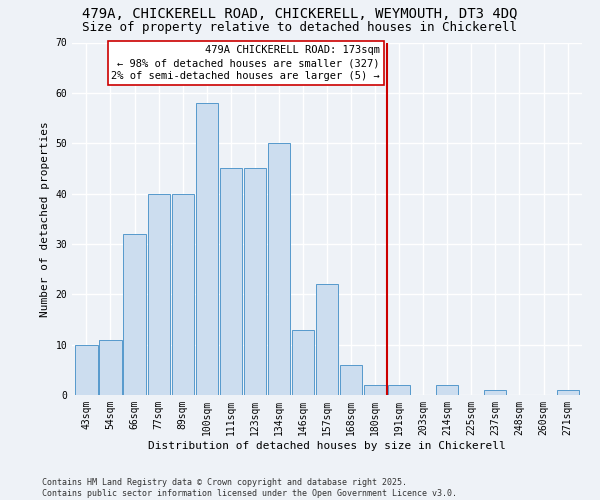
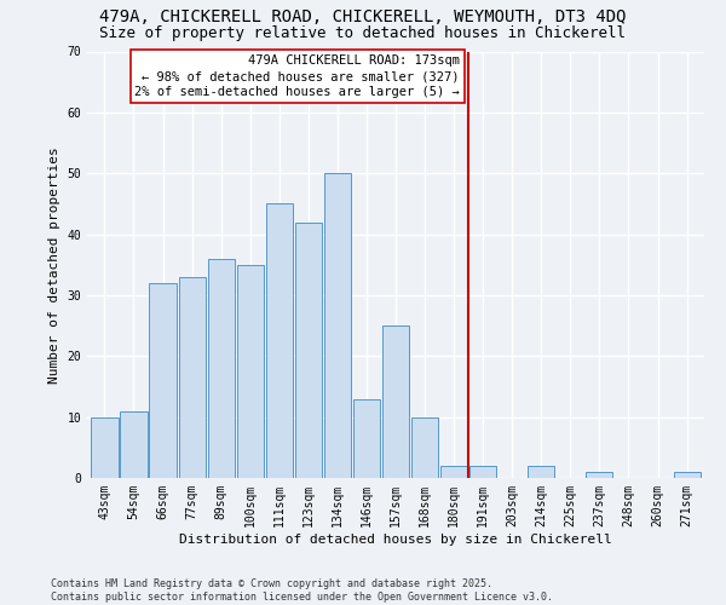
77sqm: 40 -> 33
89sqm: 40 -> 36
100sqm: 58 -> 35
123sqm: 45 -> 42
157sqm: 22 -> 25
168sqm: 6 -> 10
